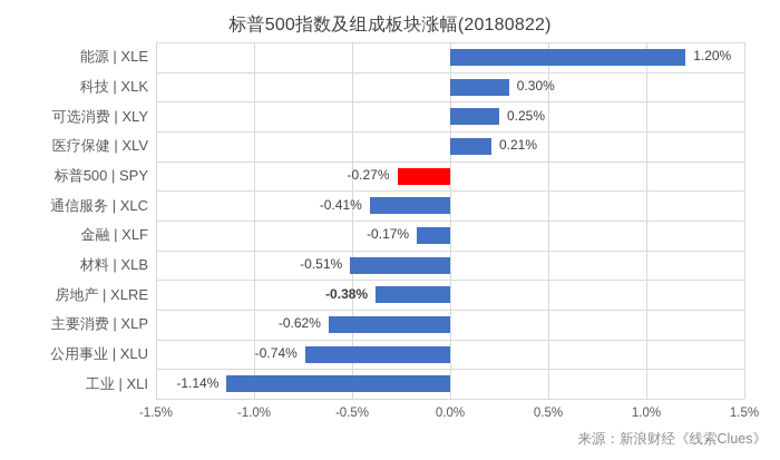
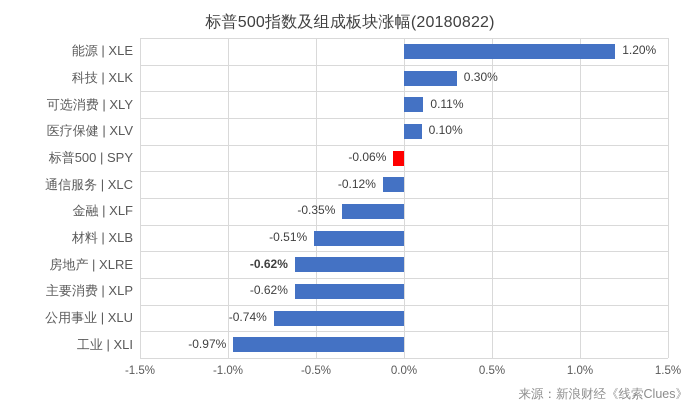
可选消费 | XLY: 0.25% -> 0.11%
医疗保健 | XLV: 0.21% -> 0.10%
标普500 | SPY: -0.27% -> -0.06%
通信服务 | XLC: -0.41% -> -0.12%
金融 | XLF: -0.17% -> -0.35%
房地产 | XLRE: -0.38% -> -0.62%
工业 | XLI: -1.14% -> -0.97%
